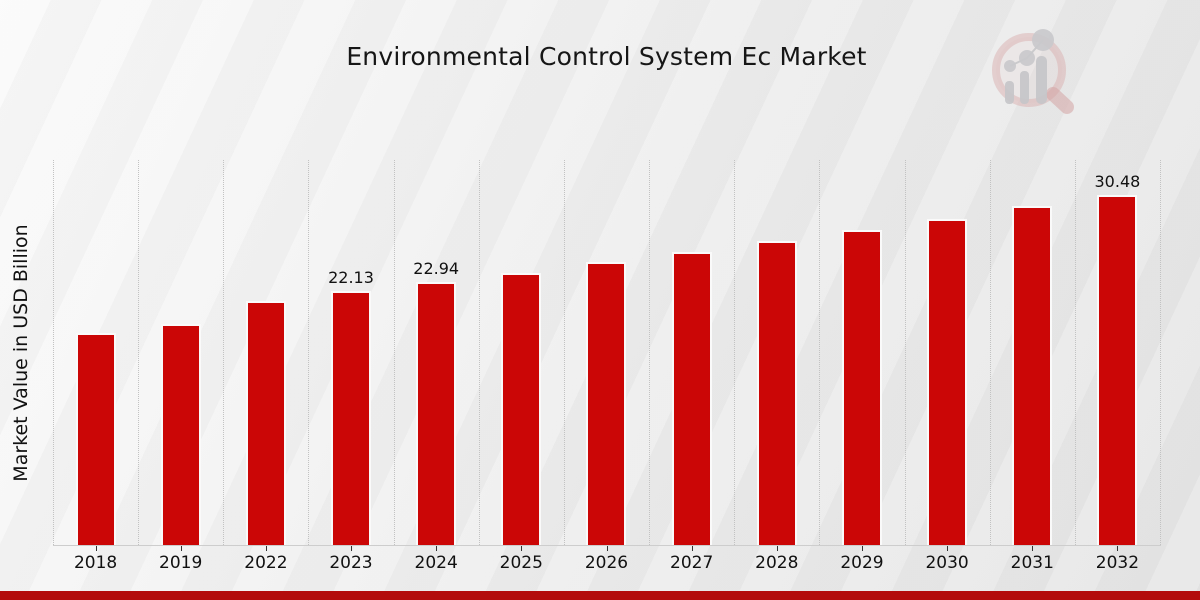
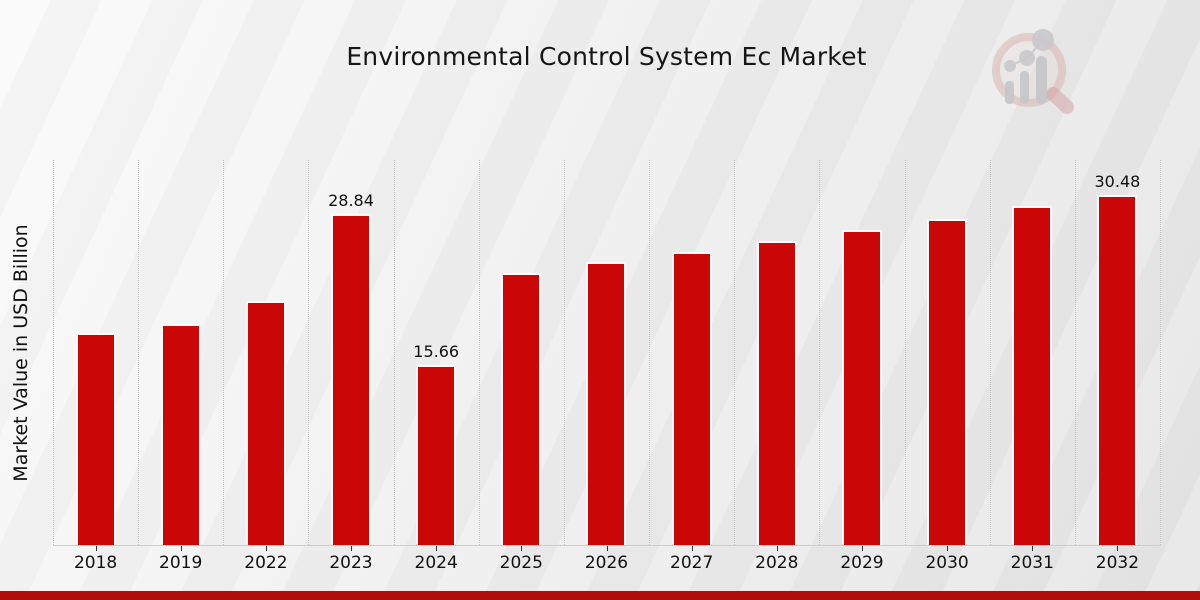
2023: 22.13 -> 28.84
2024: 22.94 -> 15.66
